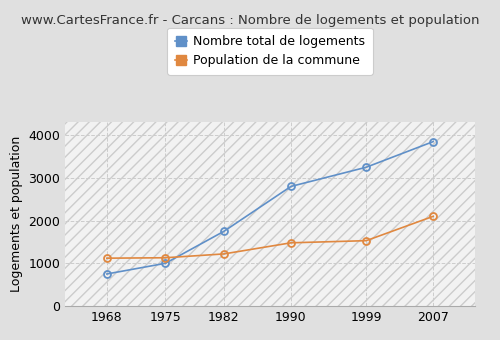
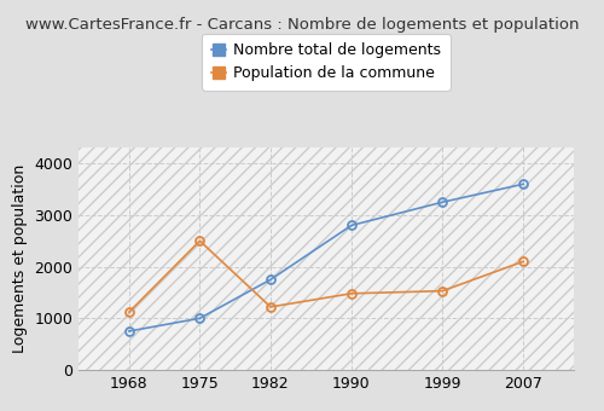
Population de la commune/1975: 1130 -> 2500
Nombre total de logements/2007: 3850 -> 3600
